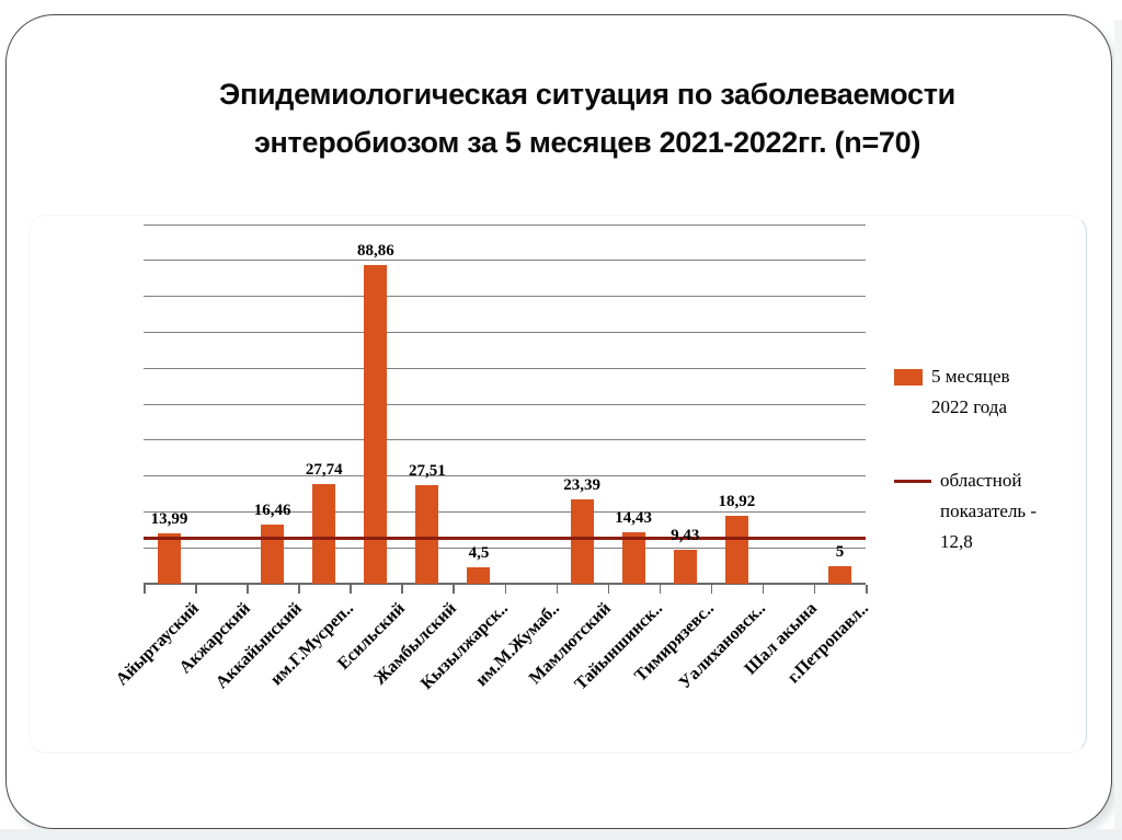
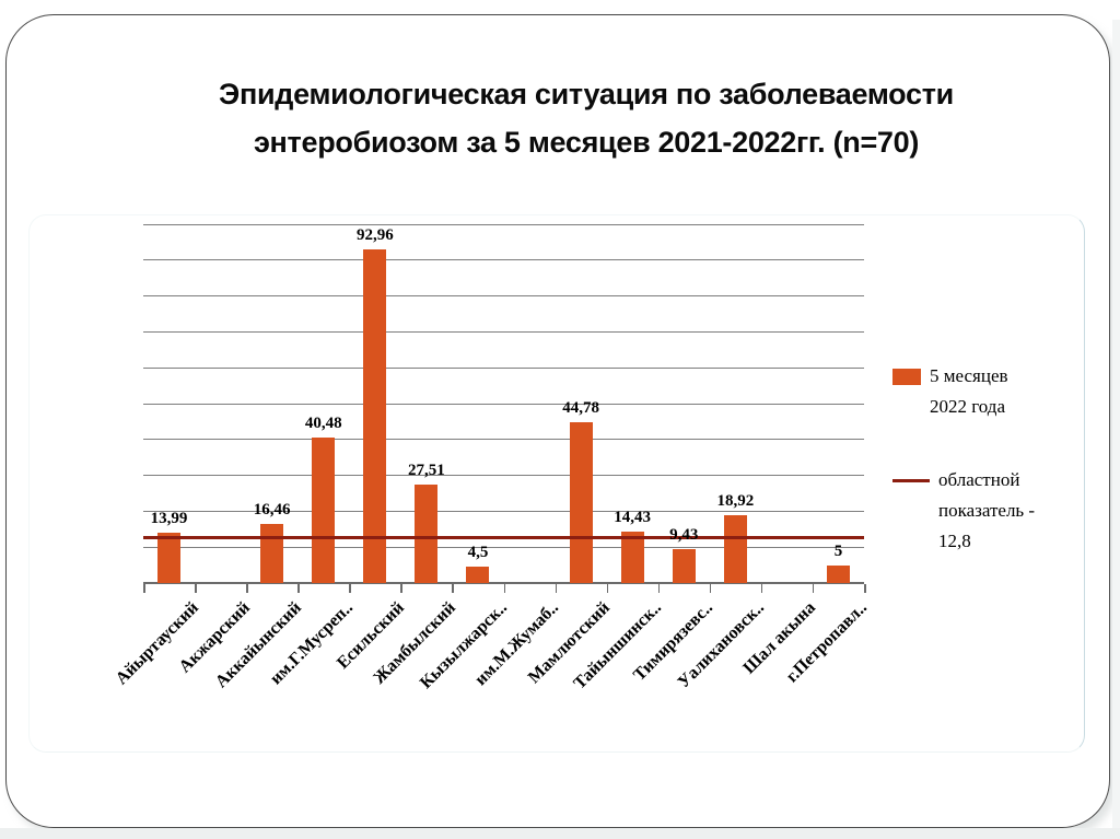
им.Г.Мусреп..: 27,74 -> 40,48
Есильский: 88,86 -> 92,96
Мамлютский: 23,39 -> 44,78
